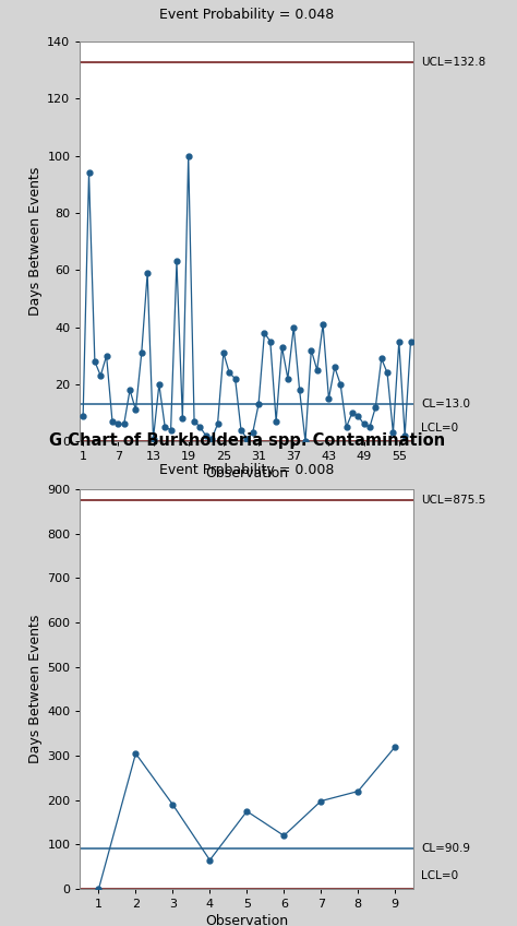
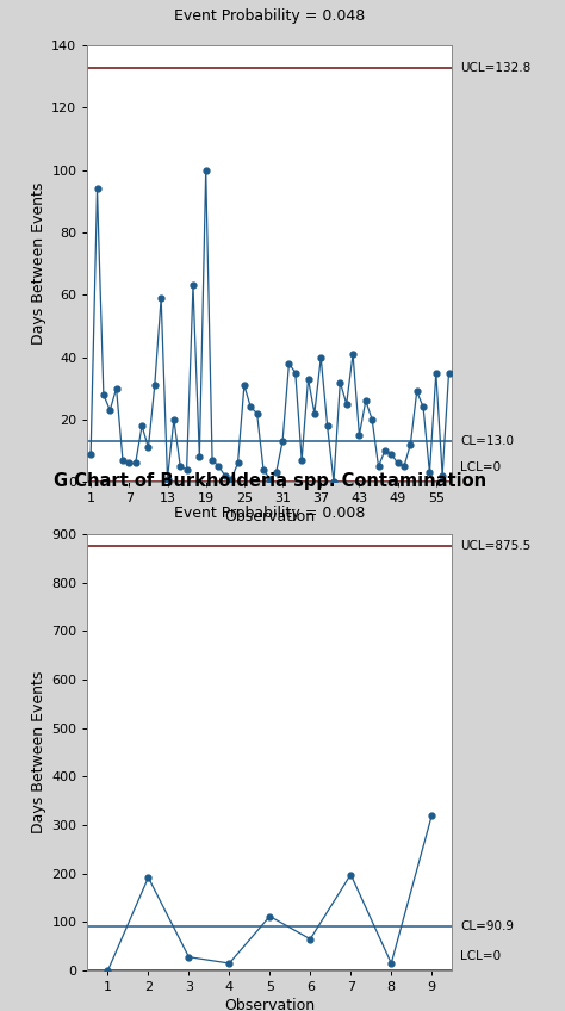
2: 305 -> 192
3: 190 -> 28
4: 65 -> 15
5: 175 -> 112
6: 120 -> 65
8: 220 -> 15
